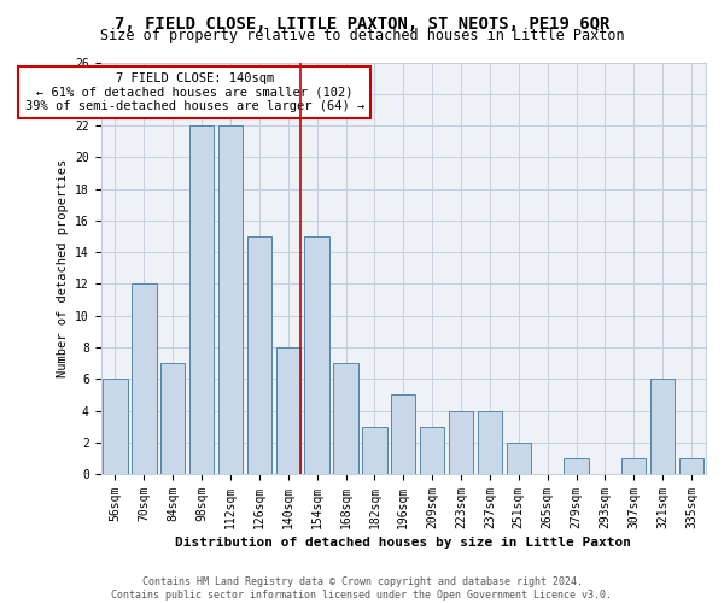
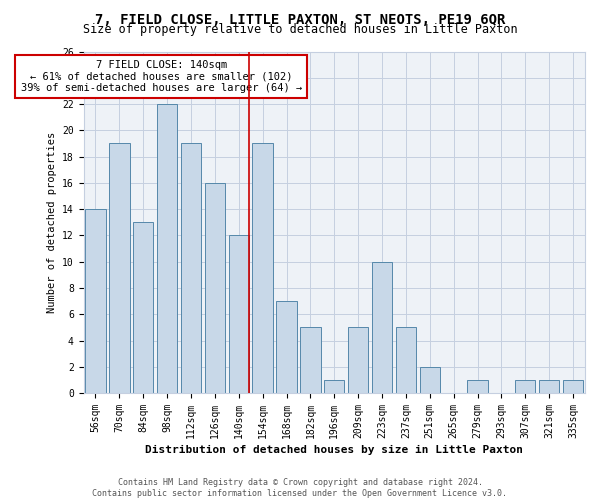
56sqm: 6 -> 14
70sqm: 12 -> 19
84sqm: 7 -> 13
112sqm: 22 -> 19
126sqm: 15 -> 16
140sqm: 8 -> 12
154sqm: 15 -> 19
182sqm: 3 -> 5
196sqm: 5 -> 1
209sqm: 3 -> 5
223sqm: 4 -> 10
237sqm: 4 -> 5
321sqm: 6 -> 1
